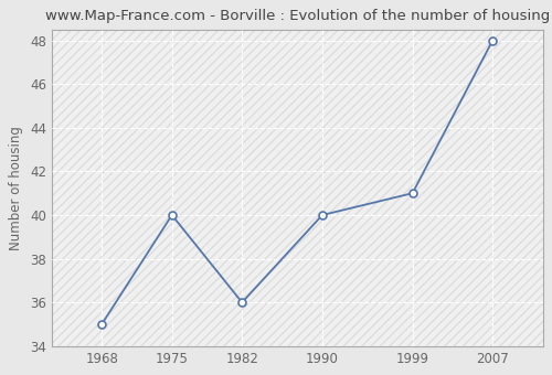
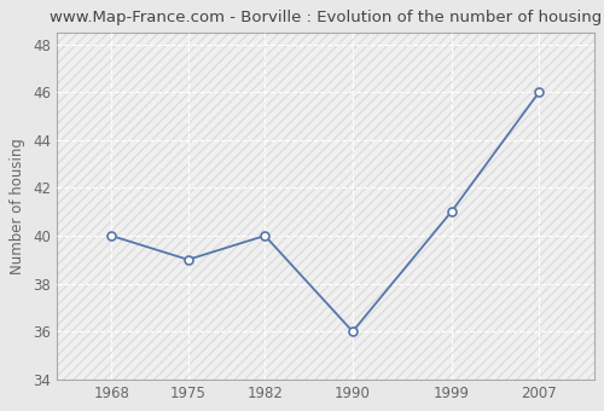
1968: 35 -> 40
1975: 40 -> 39
1982: 36 -> 40
1990: 40 -> 36
2007: 48 -> 46
